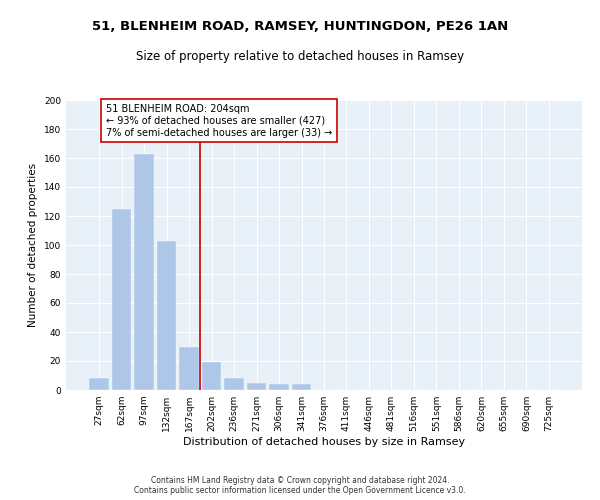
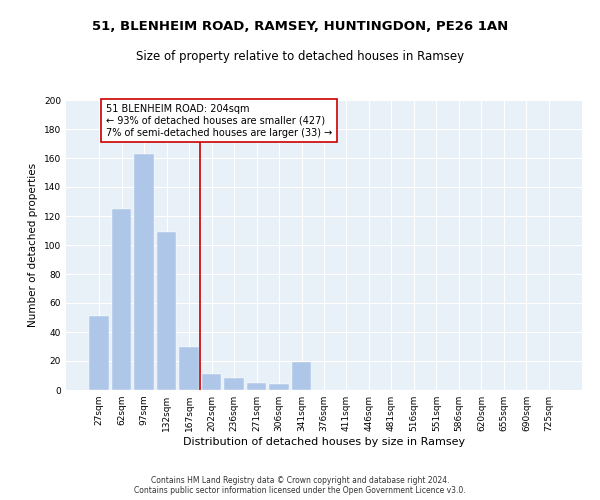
27sqm: 8 -> 51
132sqm: 103 -> 109
202sqm: 19 -> 11
341sqm: 4 -> 19
